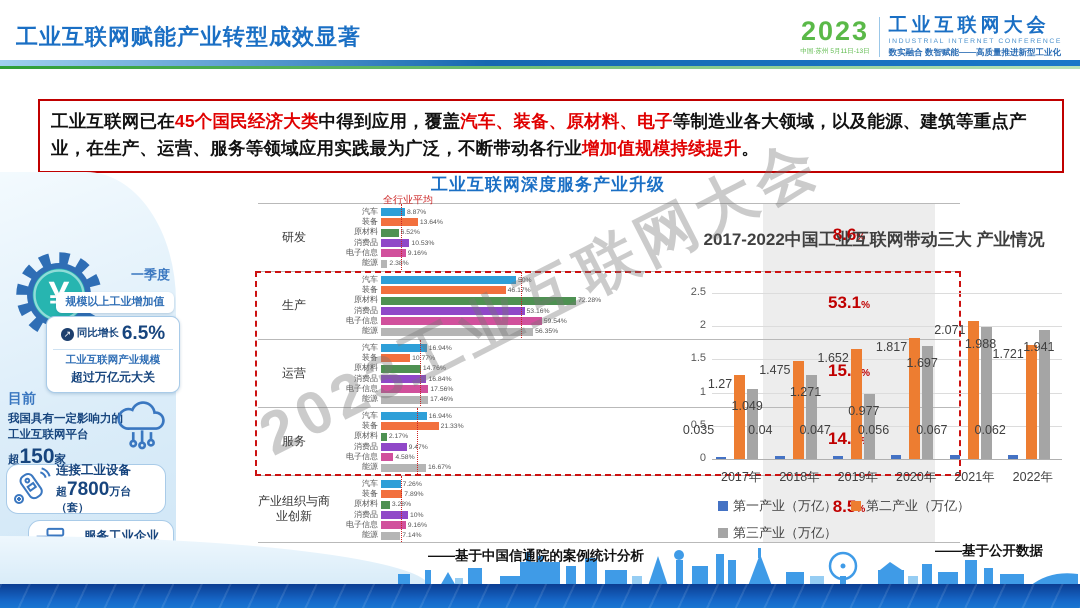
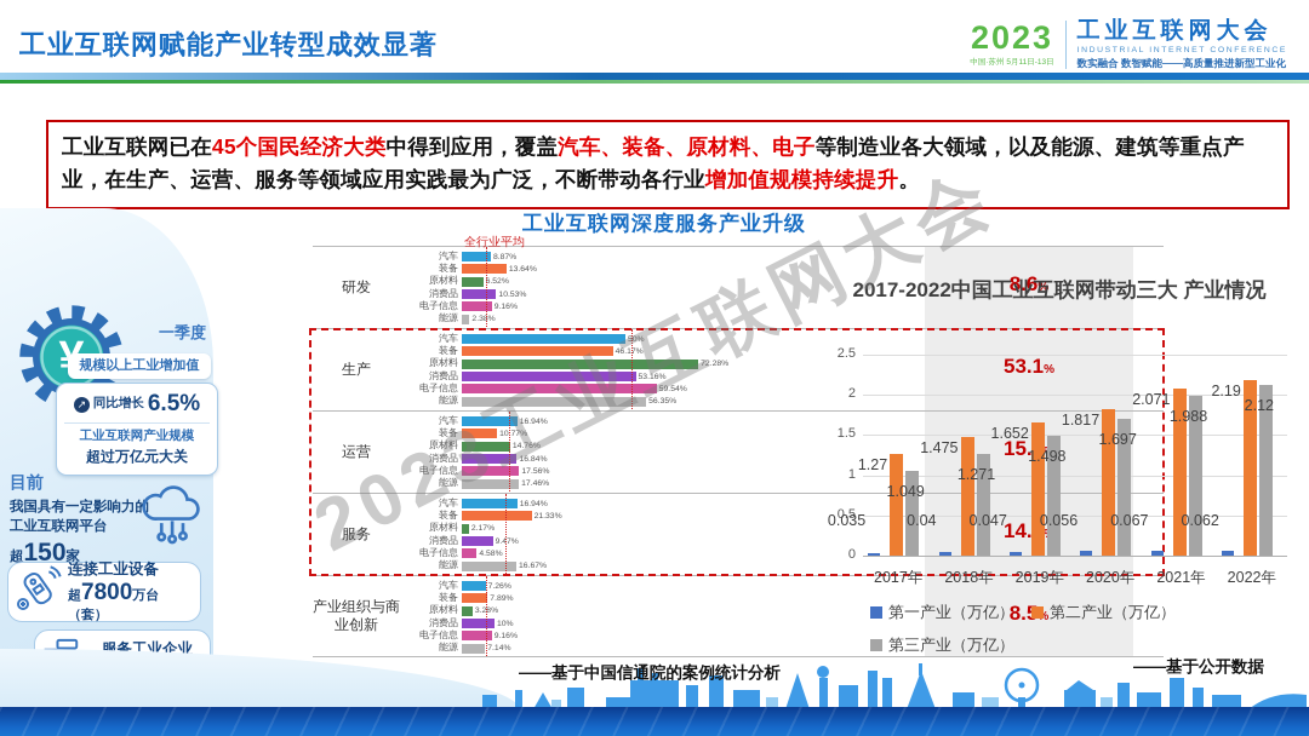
2017-2022中国工业互联网带动三大 产业情况/第三产业（万亿）/2019年: 0.977 -> 1.498
2017-2022中国工业互联网带动三大 产业情况/第二产业（万亿）/2022年: 1.721 -> 2.19
2017-2022中国工业互联网带动三大 产业情况/第三产业（万亿）/2022年: 1.941 -> 2.12
